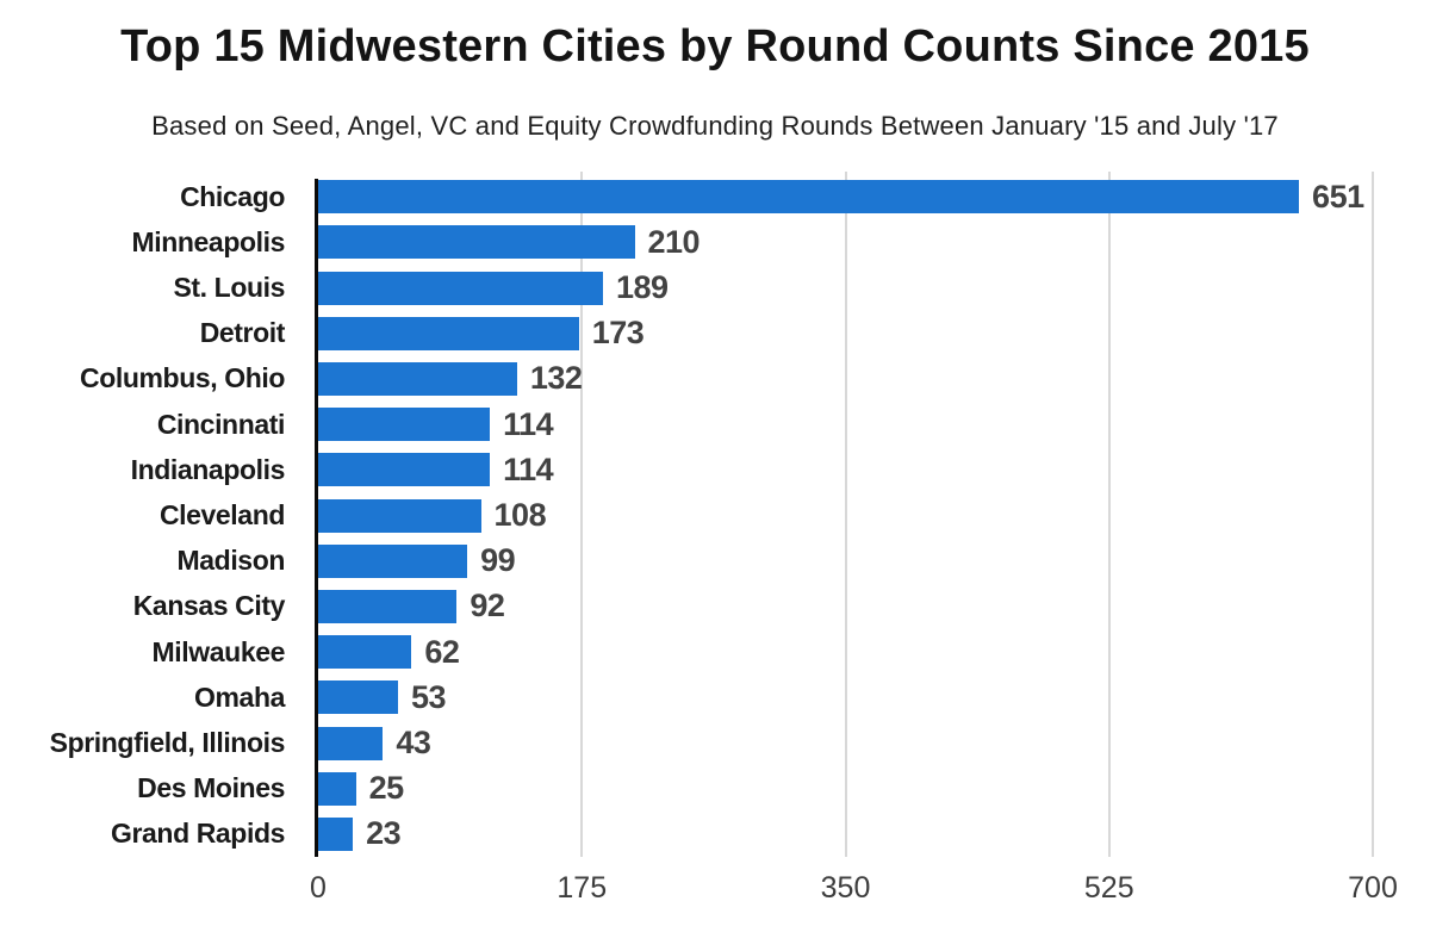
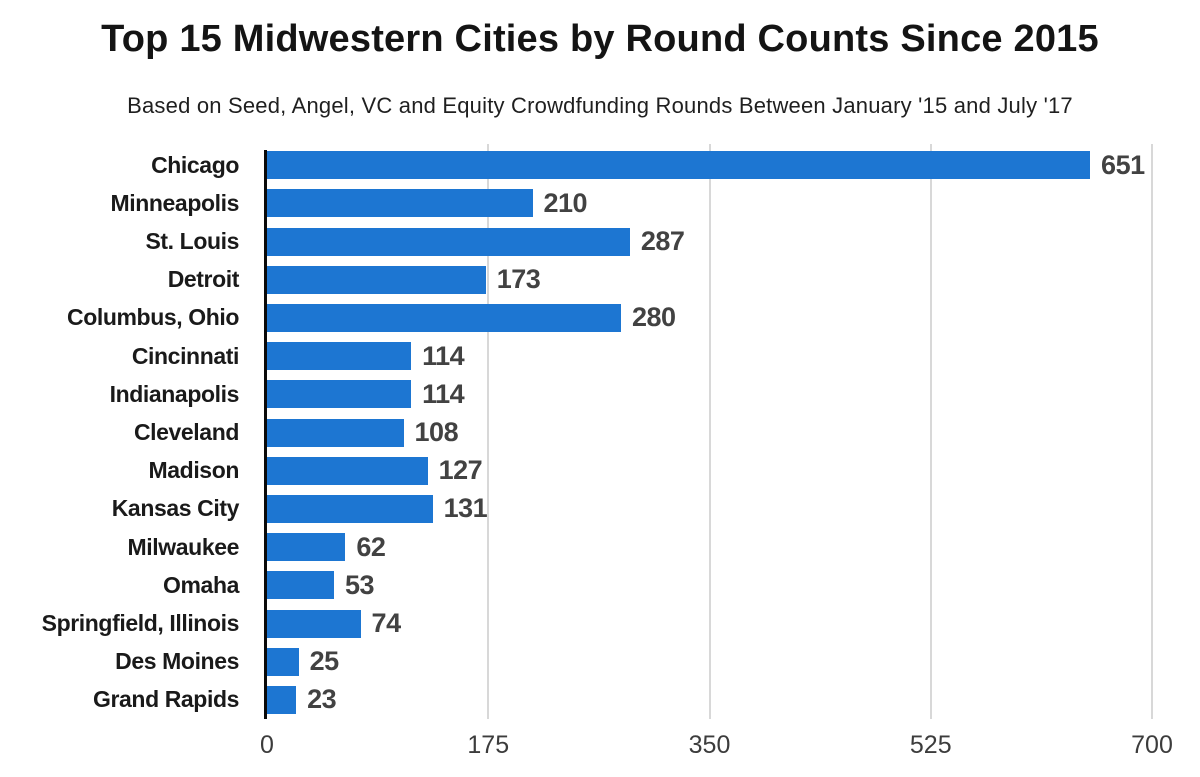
St. Louis: 189 -> 287
Columbus, Ohio: 132 -> 280
Madison: 99 -> 127
Kansas City: 92 -> 131
Springfield, Illinois: 43 -> 74
